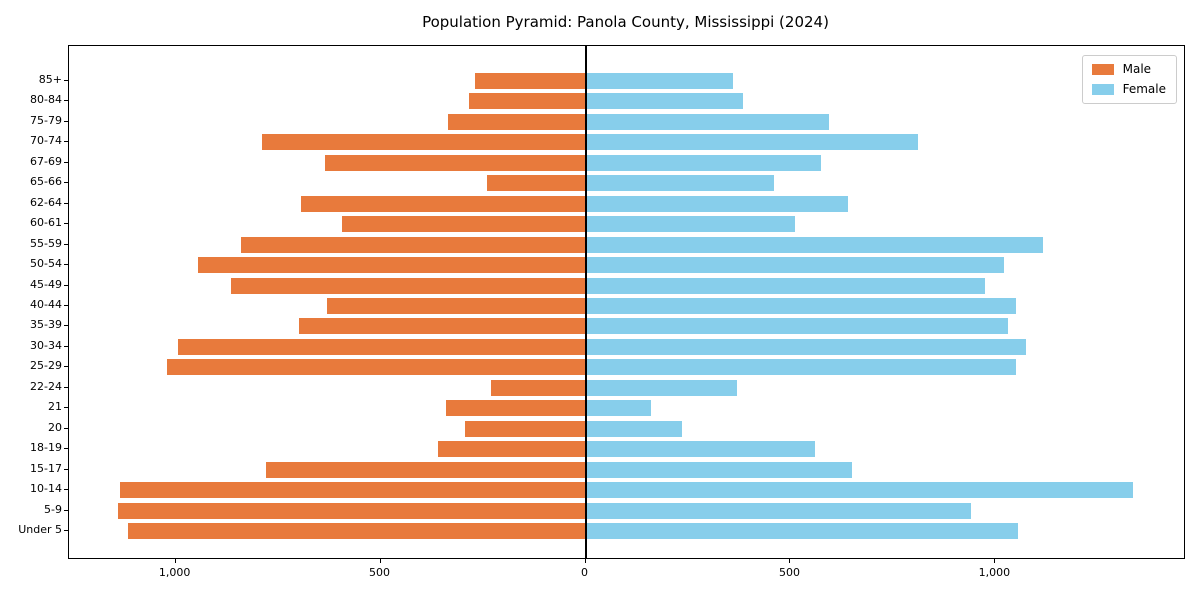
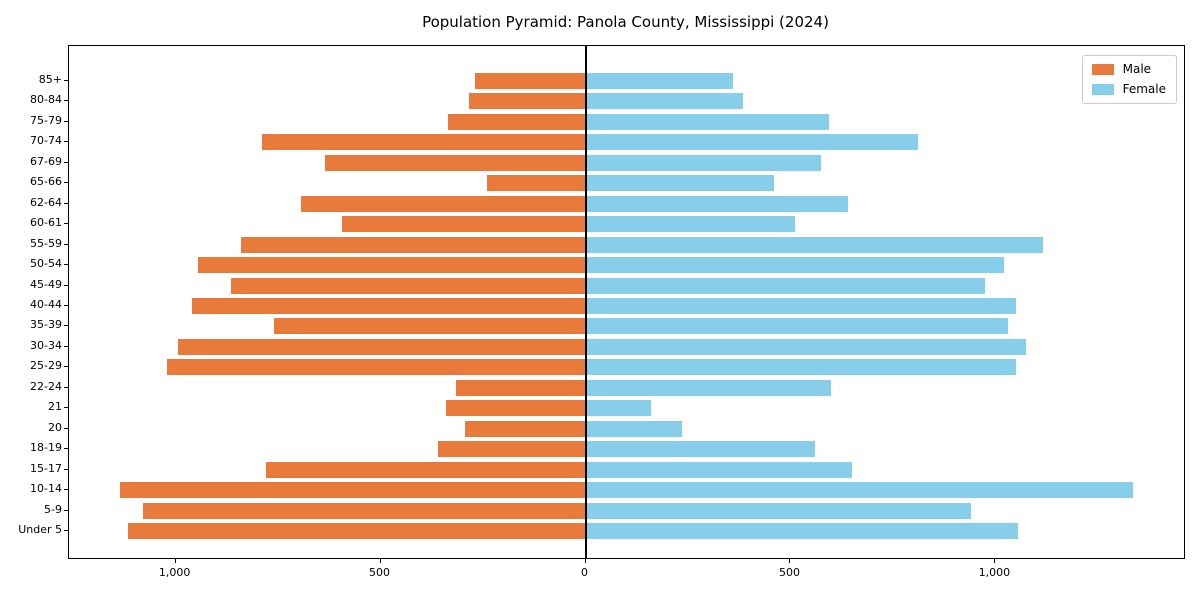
Male/40-44: 630 -> 960
Male/35-39: 700 -> 760
Male/22-24: 230 -> 320
Female/22-24: 370 -> 600
Male/5-9: 1140 -> 1080
